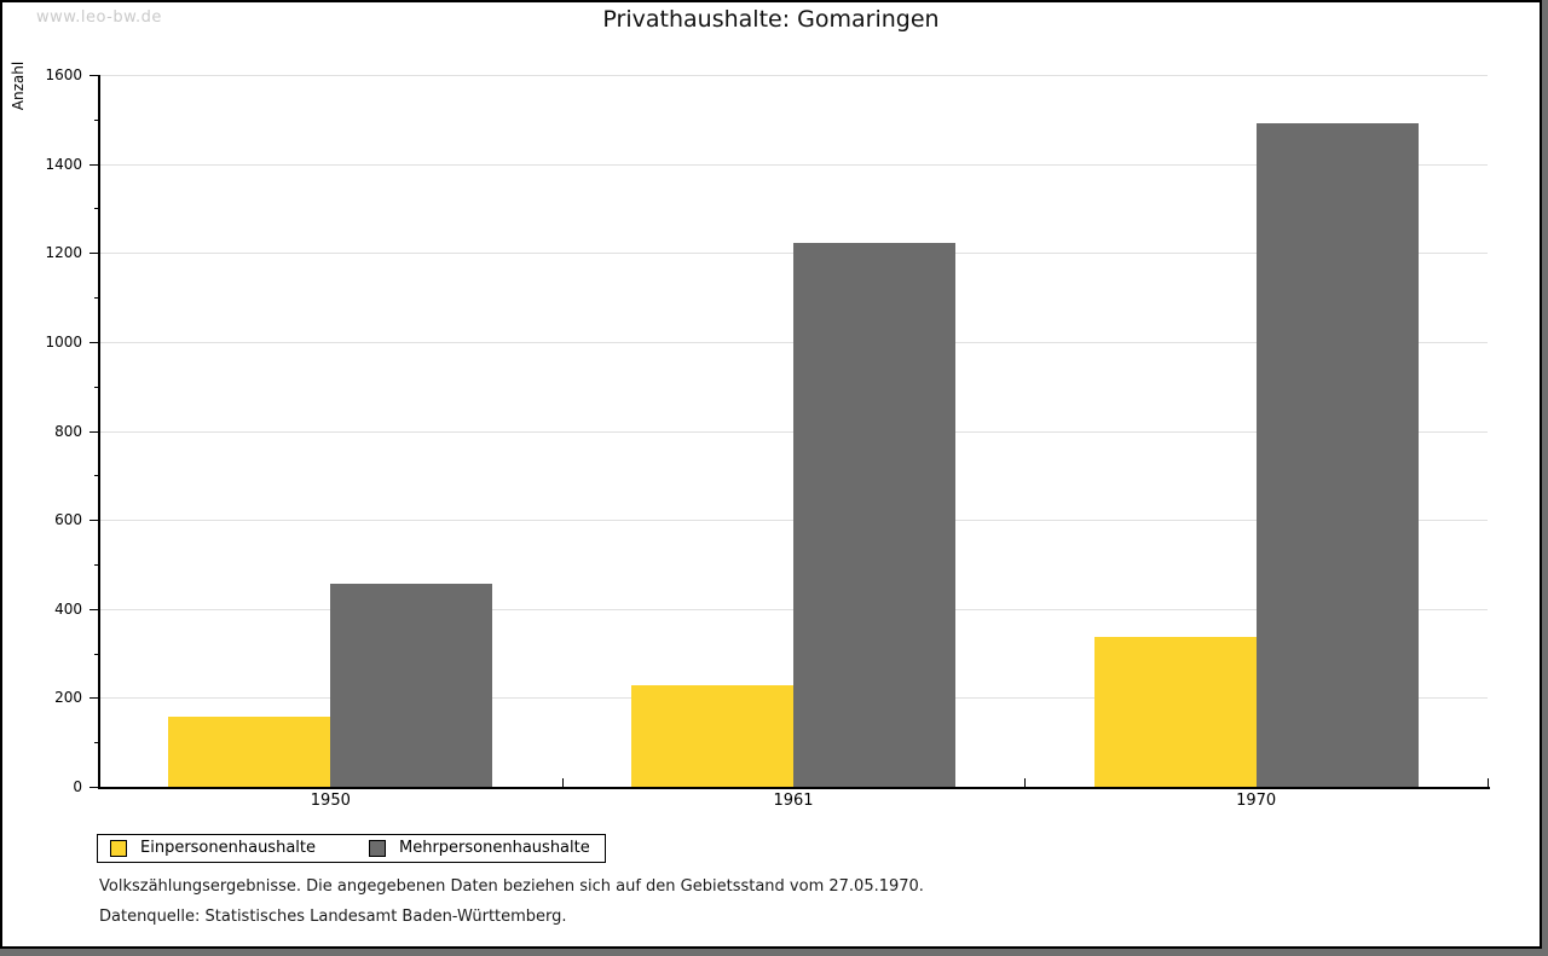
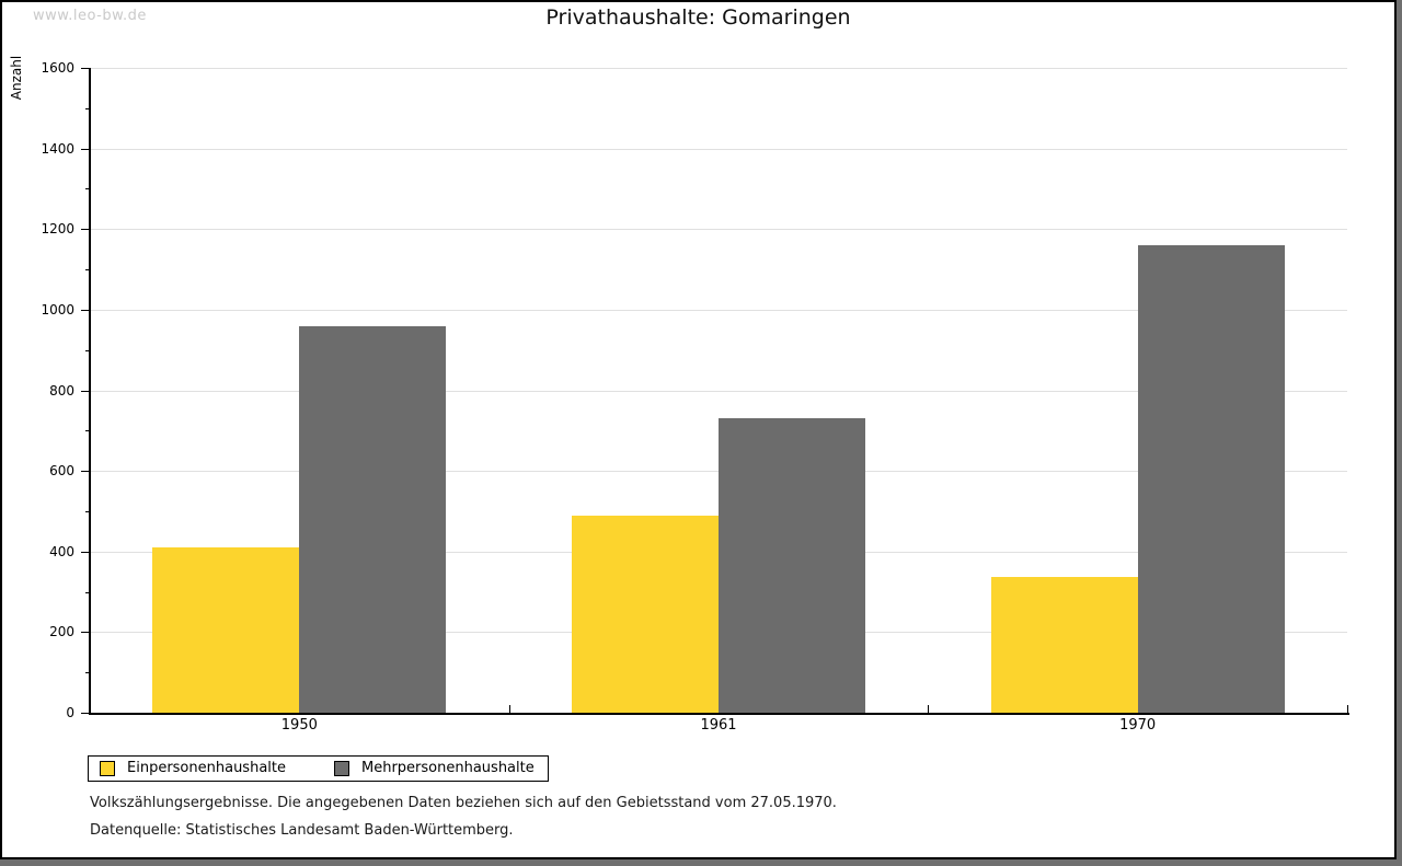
Einpersonenhaushalte/1950: 160 -> 410
Mehrpersonenhaushalte/1950: 460 -> 960
Einpersonenhaushalte/1961: 230 -> 490
Mehrpersonenhaushalte/1961: 1220 -> 730
Mehrpersonenhaushalte/1970: 1490 -> 1160
